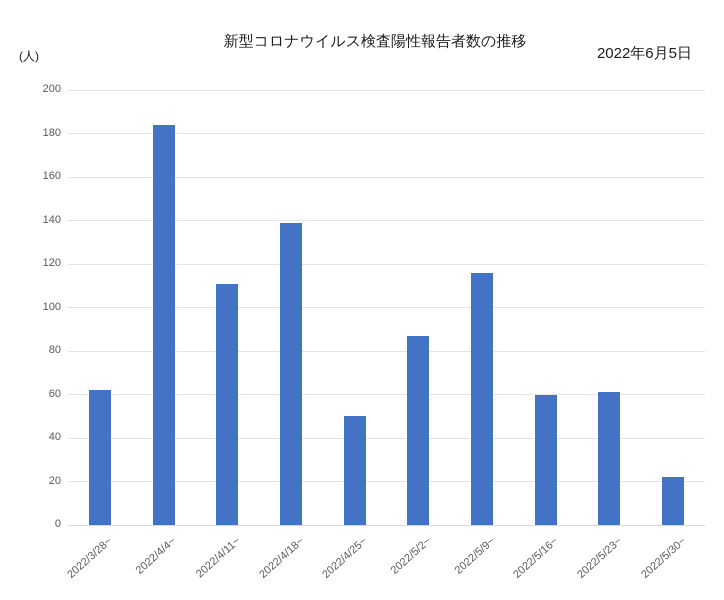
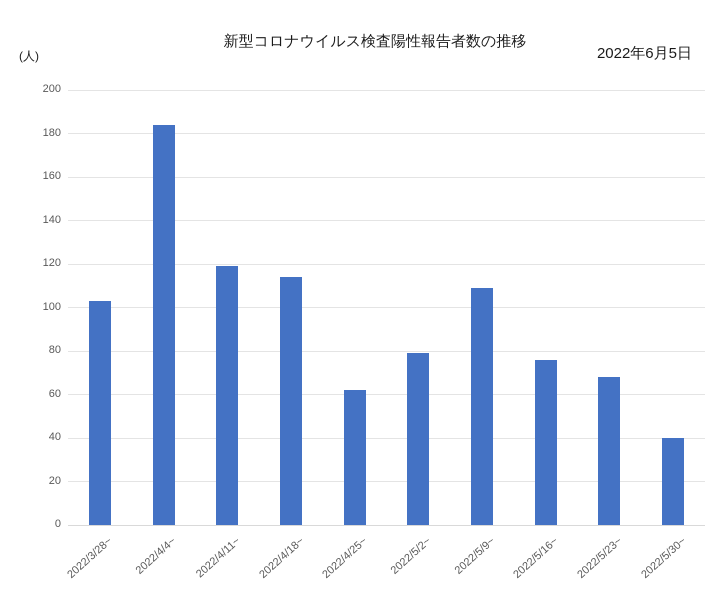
2022/3/28~: 62 -> 103
2022/4/11~: 111 -> 119
2022/4/18~: 139 -> 114
2022/4/25~: 50 -> 62
2022/5/2~: 87 -> 79
2022/5/9~: 116 -> 109
2022/5/16~: 60 -> 76
2022/5/23~: 61 -> 68
2022/5/30~: 22 -> 40
